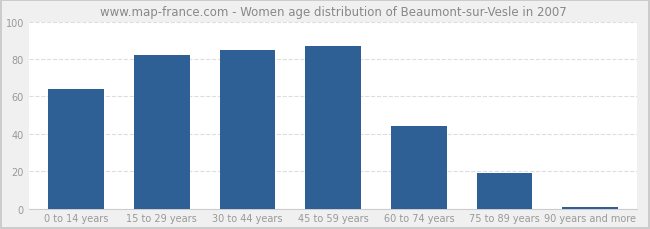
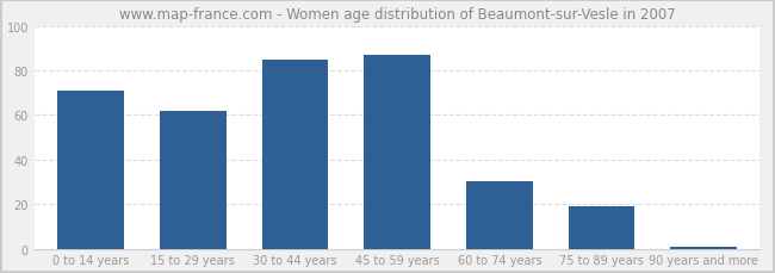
0 to 14 years: 64 -> 71
15 to 29 years: 82 -> 62
60 to 74 years: 44 -> 30
